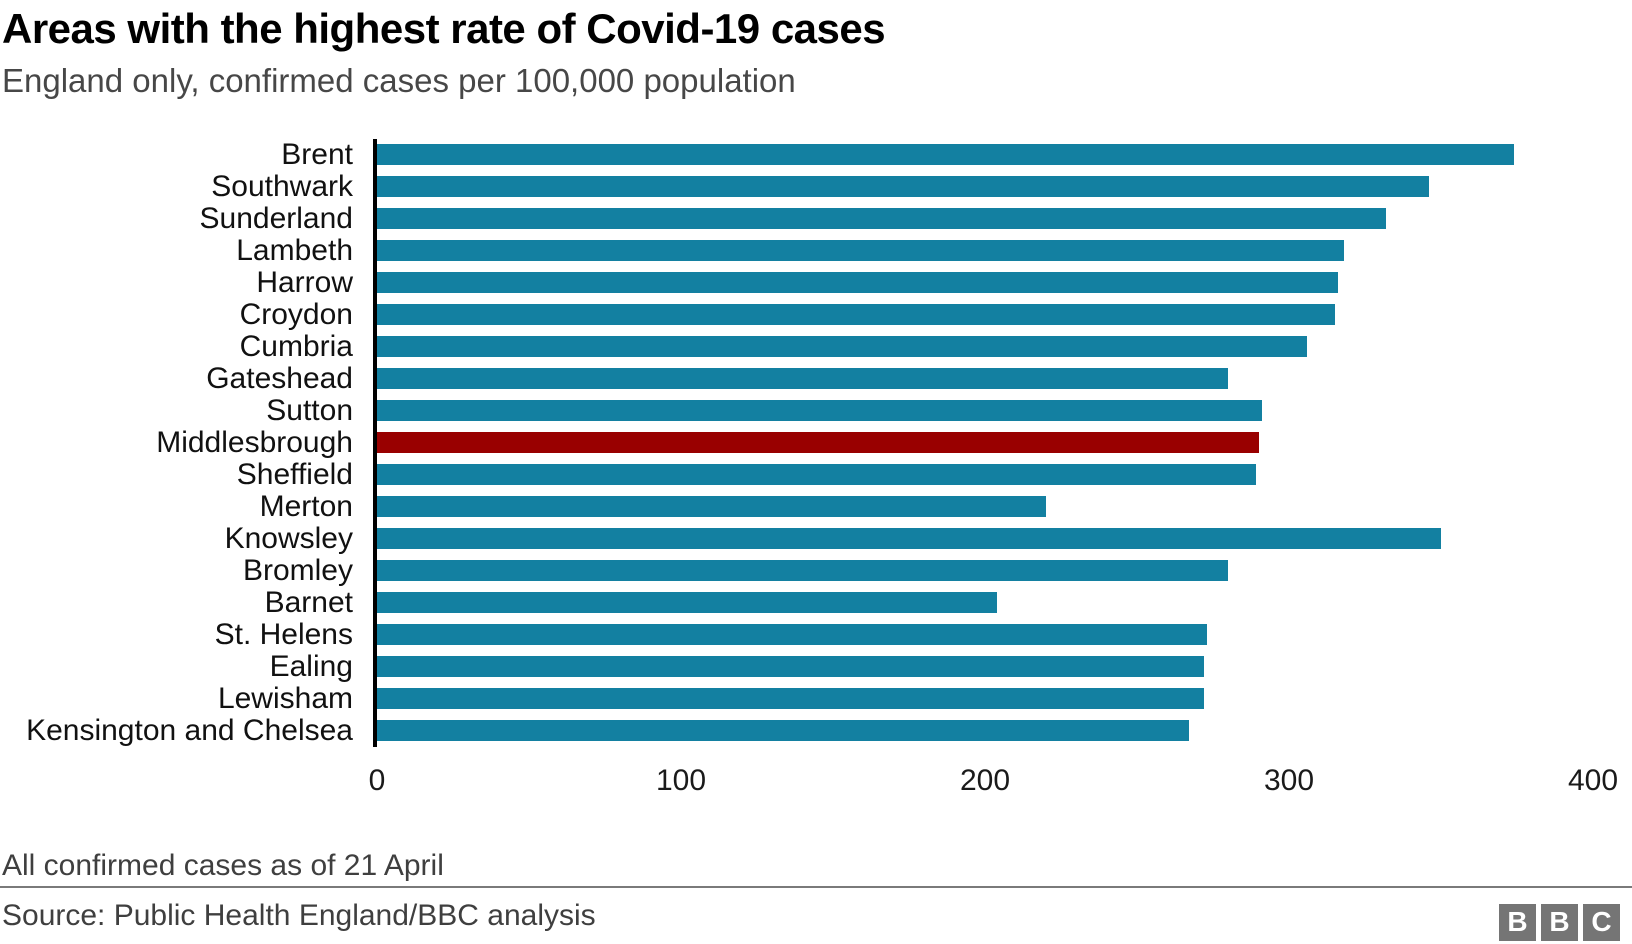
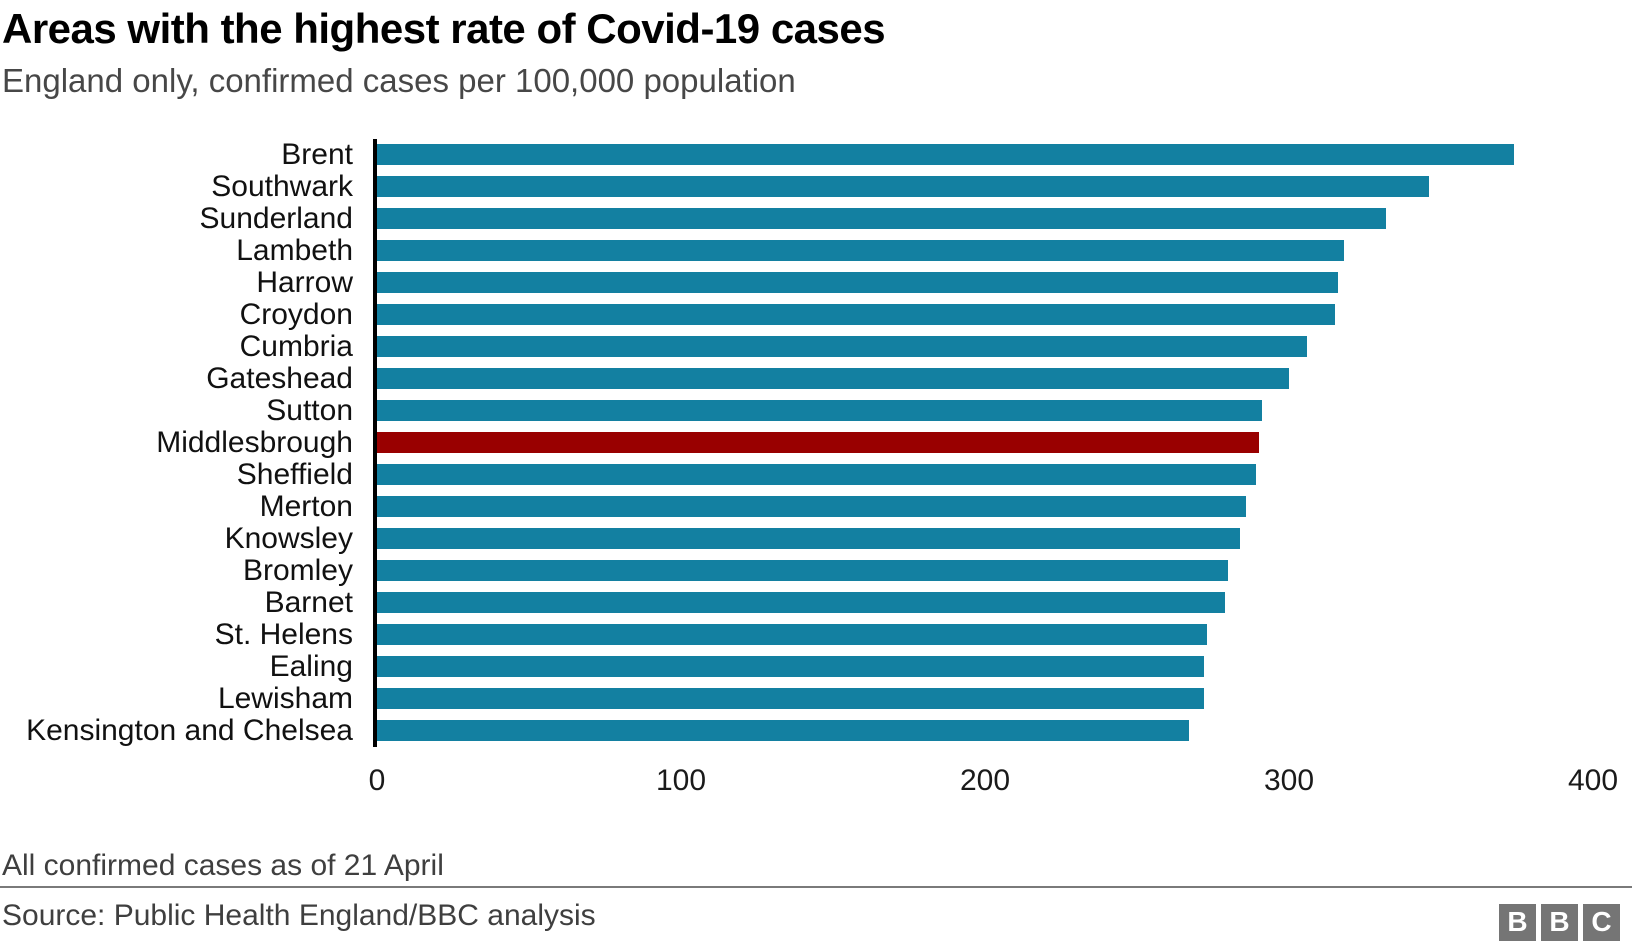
Gateshead: 280 -> 300
Merton: 220 -> 286
Knowsley: 350 -> 284
Barnet: 204 -> 279
